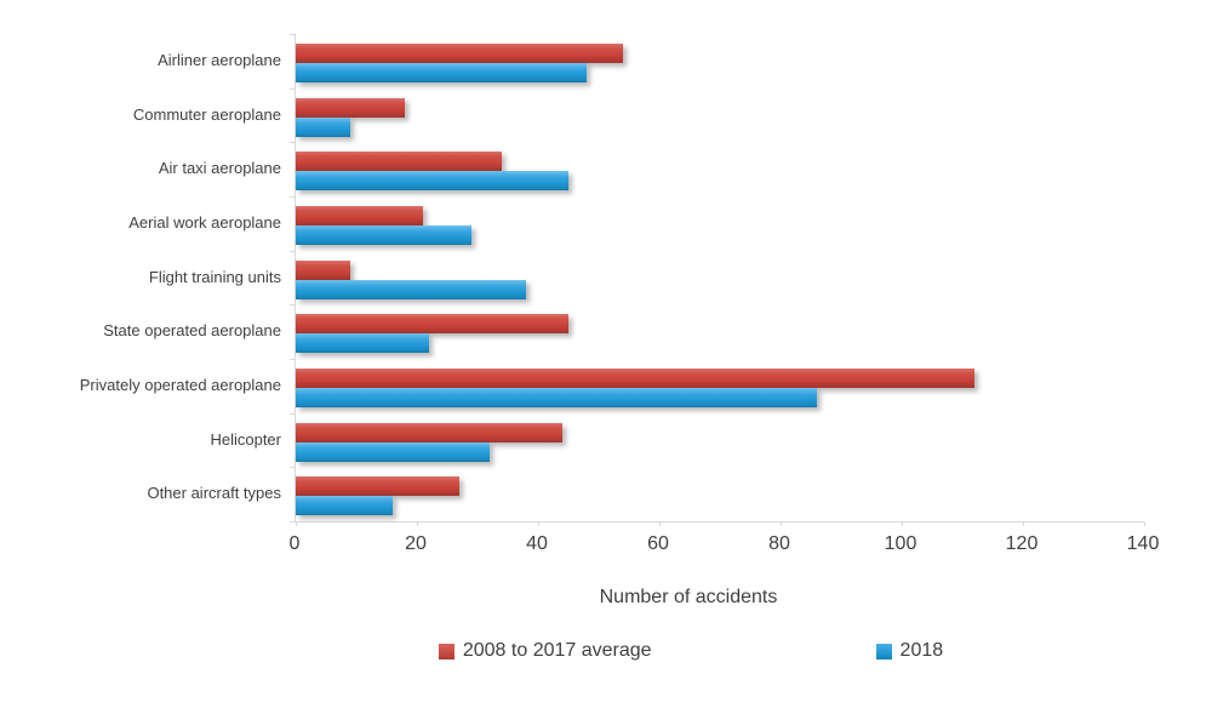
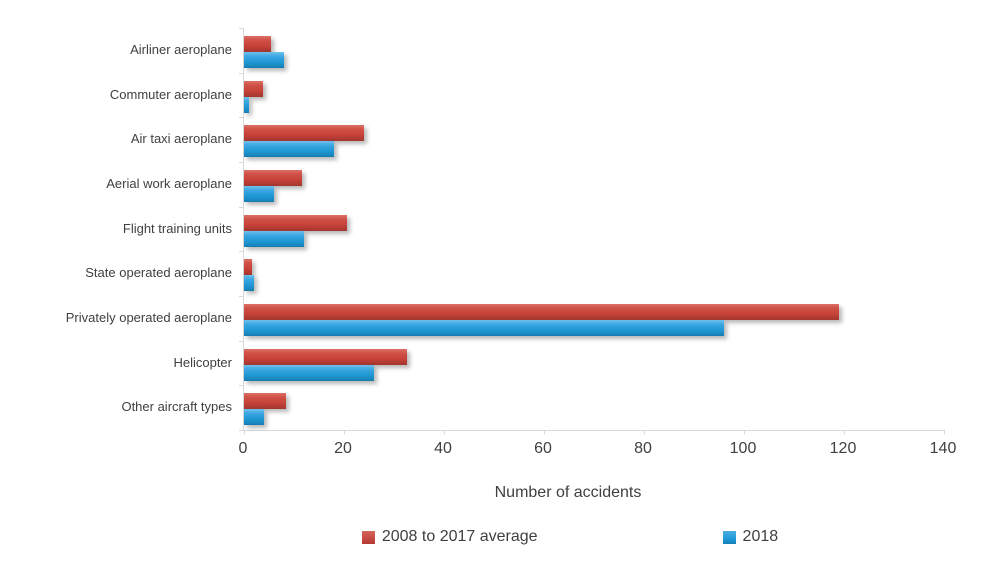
2008 to 2017 average/Airliner aeroplane: 54 -> 5
2018/Airliner aeroplane: 48 -> 8
2008 to 2017 average/Commuter aeroplane: 18 -> 4
2018/Commuter aeroplane: 9 -> 1
2008 to 2017 average/Air taxi aeroplane: 34 -> 24
2018/Air taxi aeroplane: 45 -> 18
2008 to 2017 average/Aerial work aeroplane: 21 -> 12
2018/Aerial work aeroplane: 29 -> 6
2008 to 2017 average/Flight training units: 9 -> 21
2018/Flight training units: 38 -> 12
2008 to 2017 average/State operated aeroplane: 45 -> 2
2018/State operated aeroplane: 22 -> 2
2008 to 2017 average/Privately operated aeroplane: 112 -> 119
2018/Privately operated aeroplane: 86 -> 96
2008 to 2017 average/Helicopter: 44 -> 33
2018/Helicopter: 32 -> 26
2008 to 2017 average/Other aircraft types: 27 -> 8
2018/Other aircraft types: 16 -> 4
